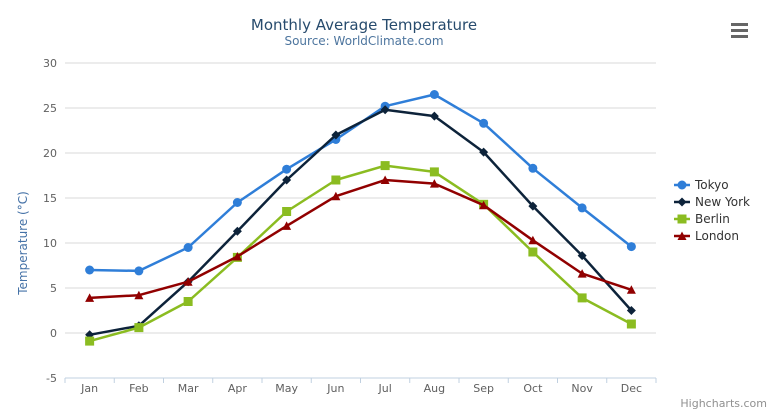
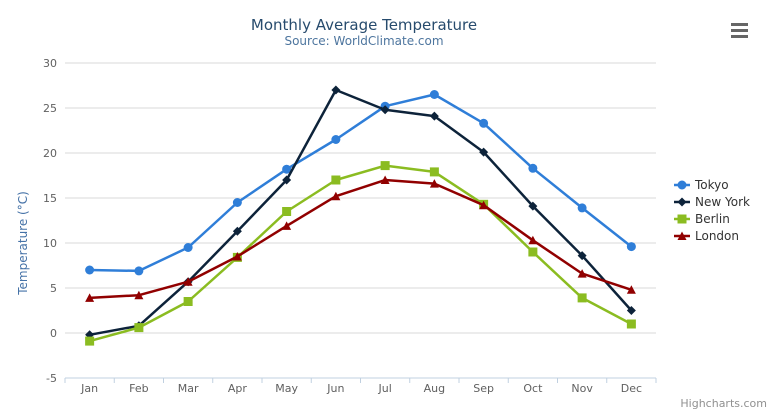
New York/Jun: 22 -> 27
